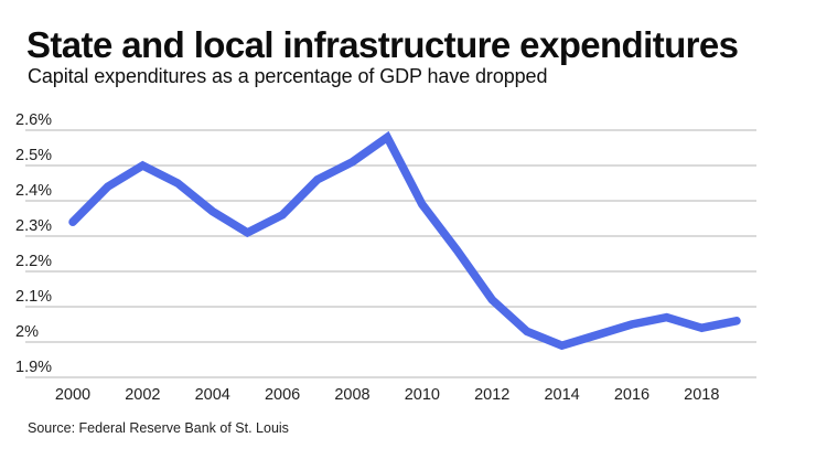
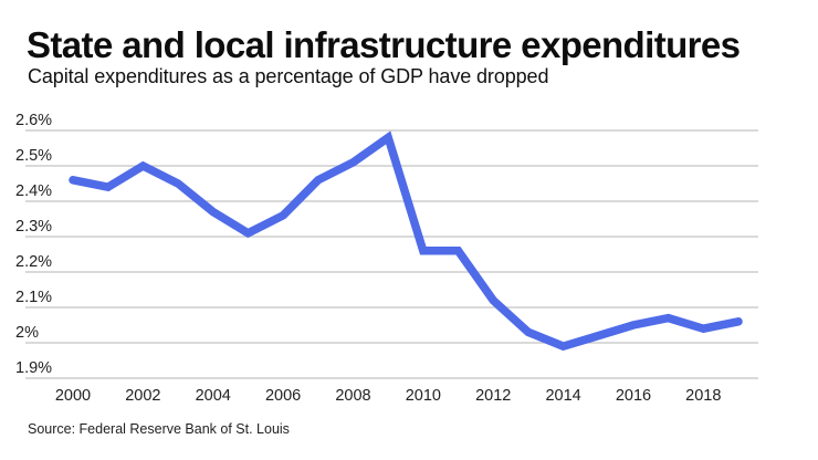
2000: 2.34% -> 2.46%
2010: 2.39% -> 2.26%
